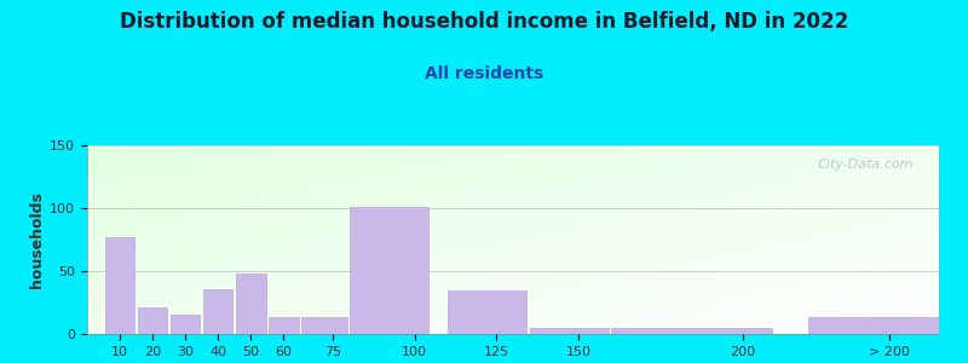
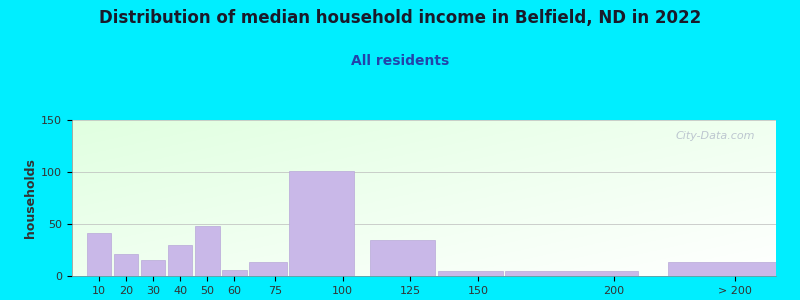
10: 77 -> 41
40: 36 -> 30
60: 13 -> 6
